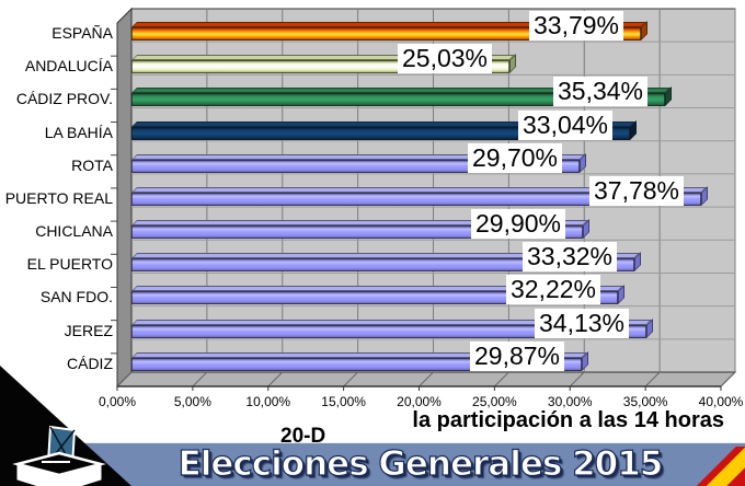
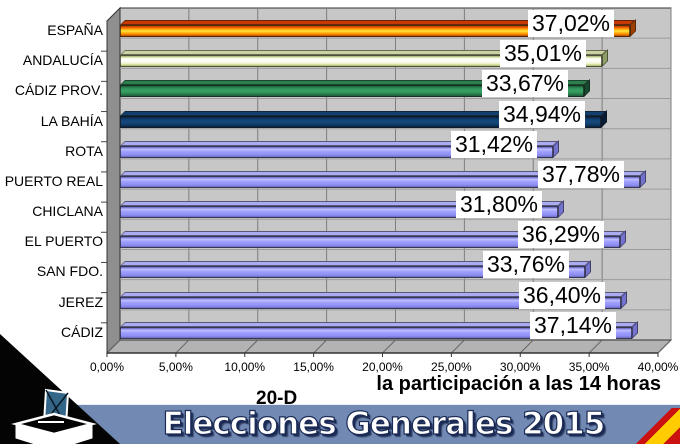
ESPAÑA: 33,79% -> 37,02%
ANDALUCÍA: 25,03% -> 35,01%
CÁDIZ PROV.: 35,34% -> 33,67%
LA BAHÍA: 33,04% -> 34,94%
ROTA: 29,70% -> 31,42%
CHICLANA: 29,90% -> 31,80%
EL PUERTO: 33,32% -> 36,29%
SAN FDO.: 32,22% -> 33,76%
JEREZ: 34,13% -> 36,40%
CÁDIZ: 29,87% -> 37,14%
